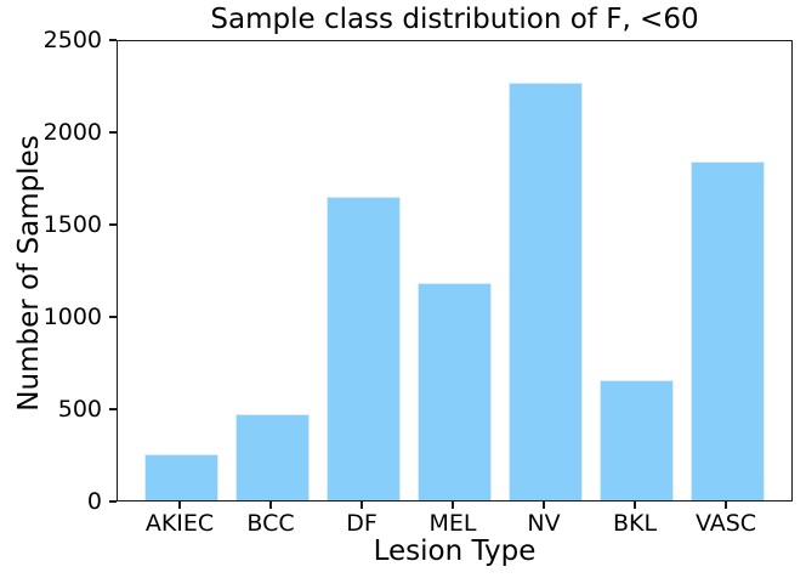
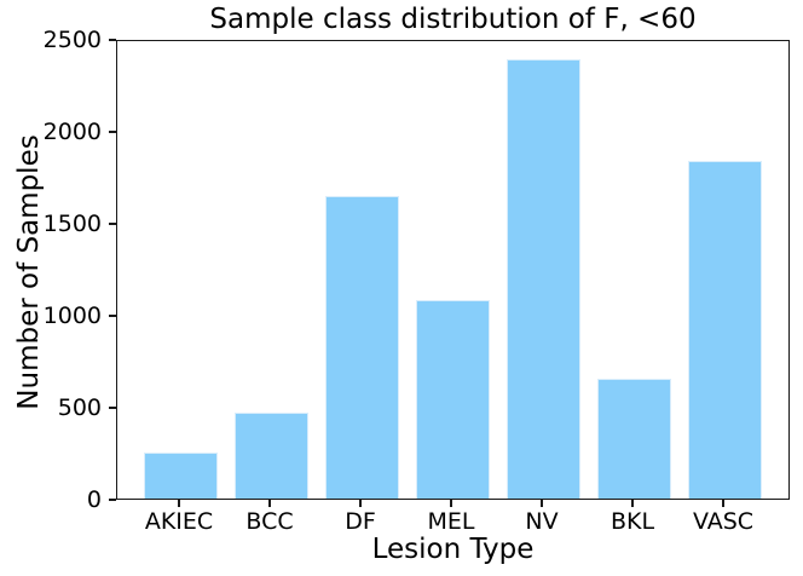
MEL: 1180 -> 1080
NV: 2260 -> 2390
